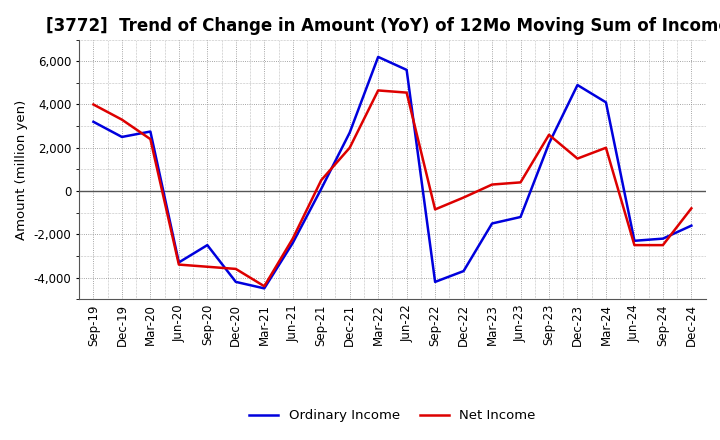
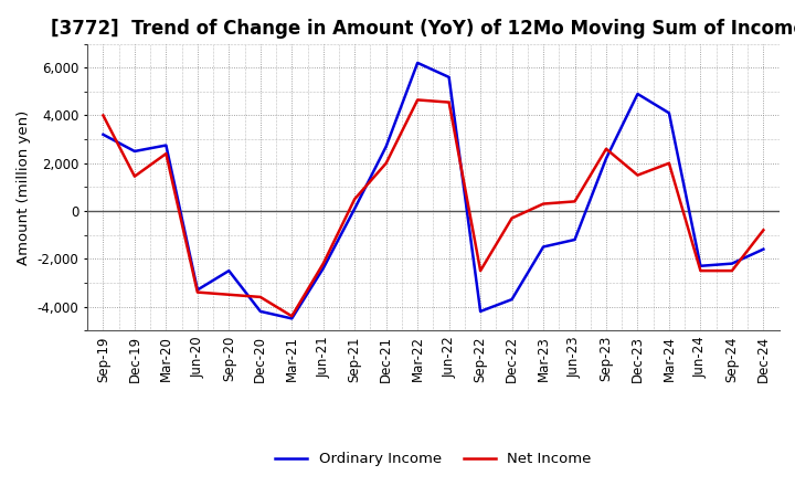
Net Income/Dec-19: 3,300 -> 1,450
Net Income/Sep-22: -850 -> -2,500
